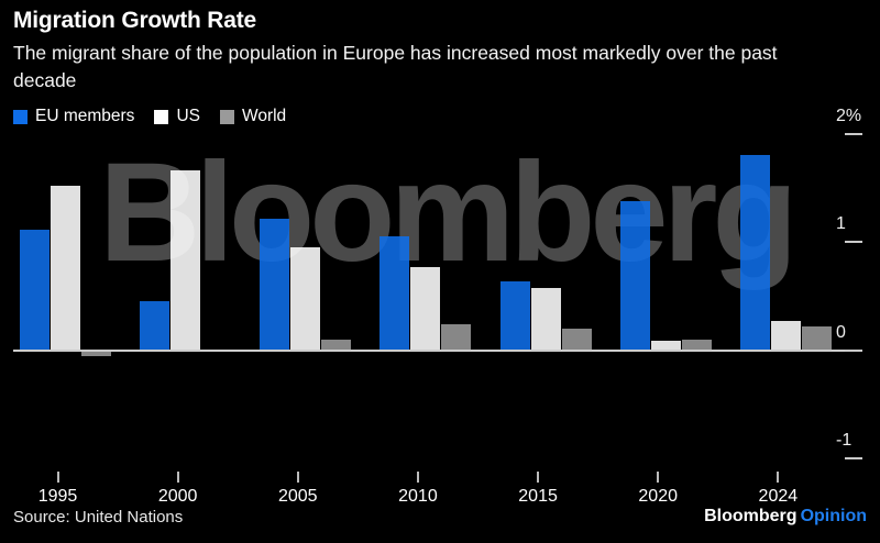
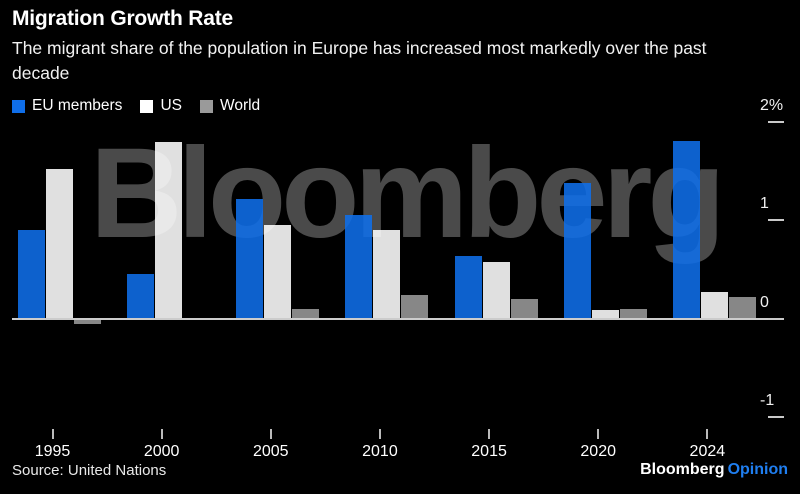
EU members/1995: 1.1% -> 0.9%
US/2000: 1.7% -> 1.8%
US/2010: 0.8% -> 0.9%
